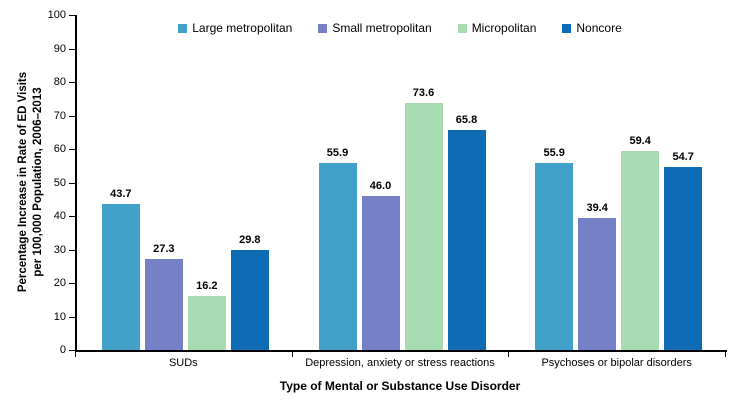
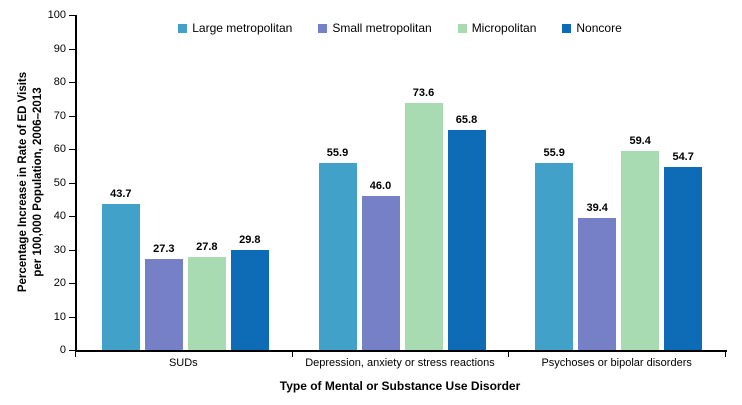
Micropolitan/SUDs: 16.2 -> 27.8
